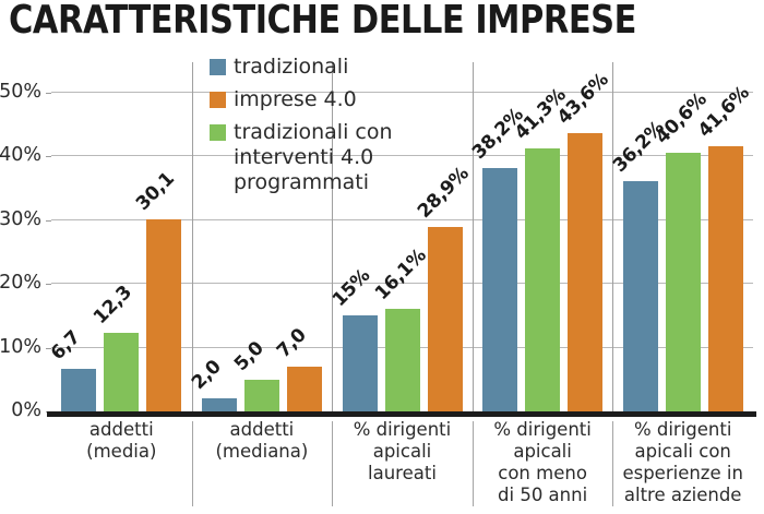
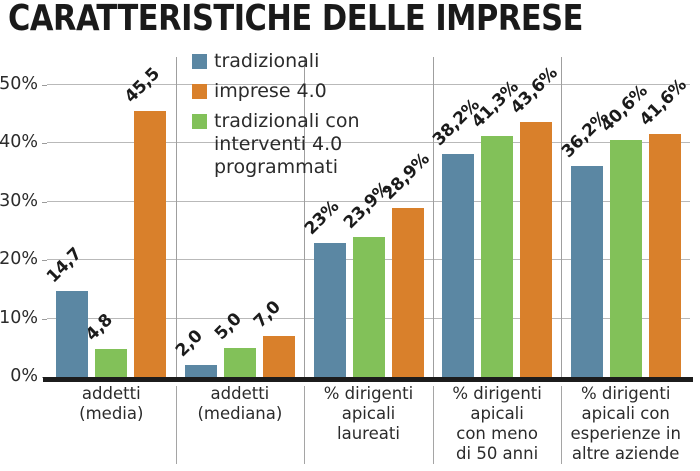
tradizionali/addetti (media): 6,7 -> 14,7
tradizionali con interventi 4.0 programmati/addetti (media): 12,3 -> 4,8
imprese 4.0/addetti (media): 30,1 -> 45,5
tradizionali/% dirigenti apicali laureati: 15% -> 23%
tradizionali con interventi 4.0 programmati/% dirigenti apicali laureati: 16,1% -> 23,9%
